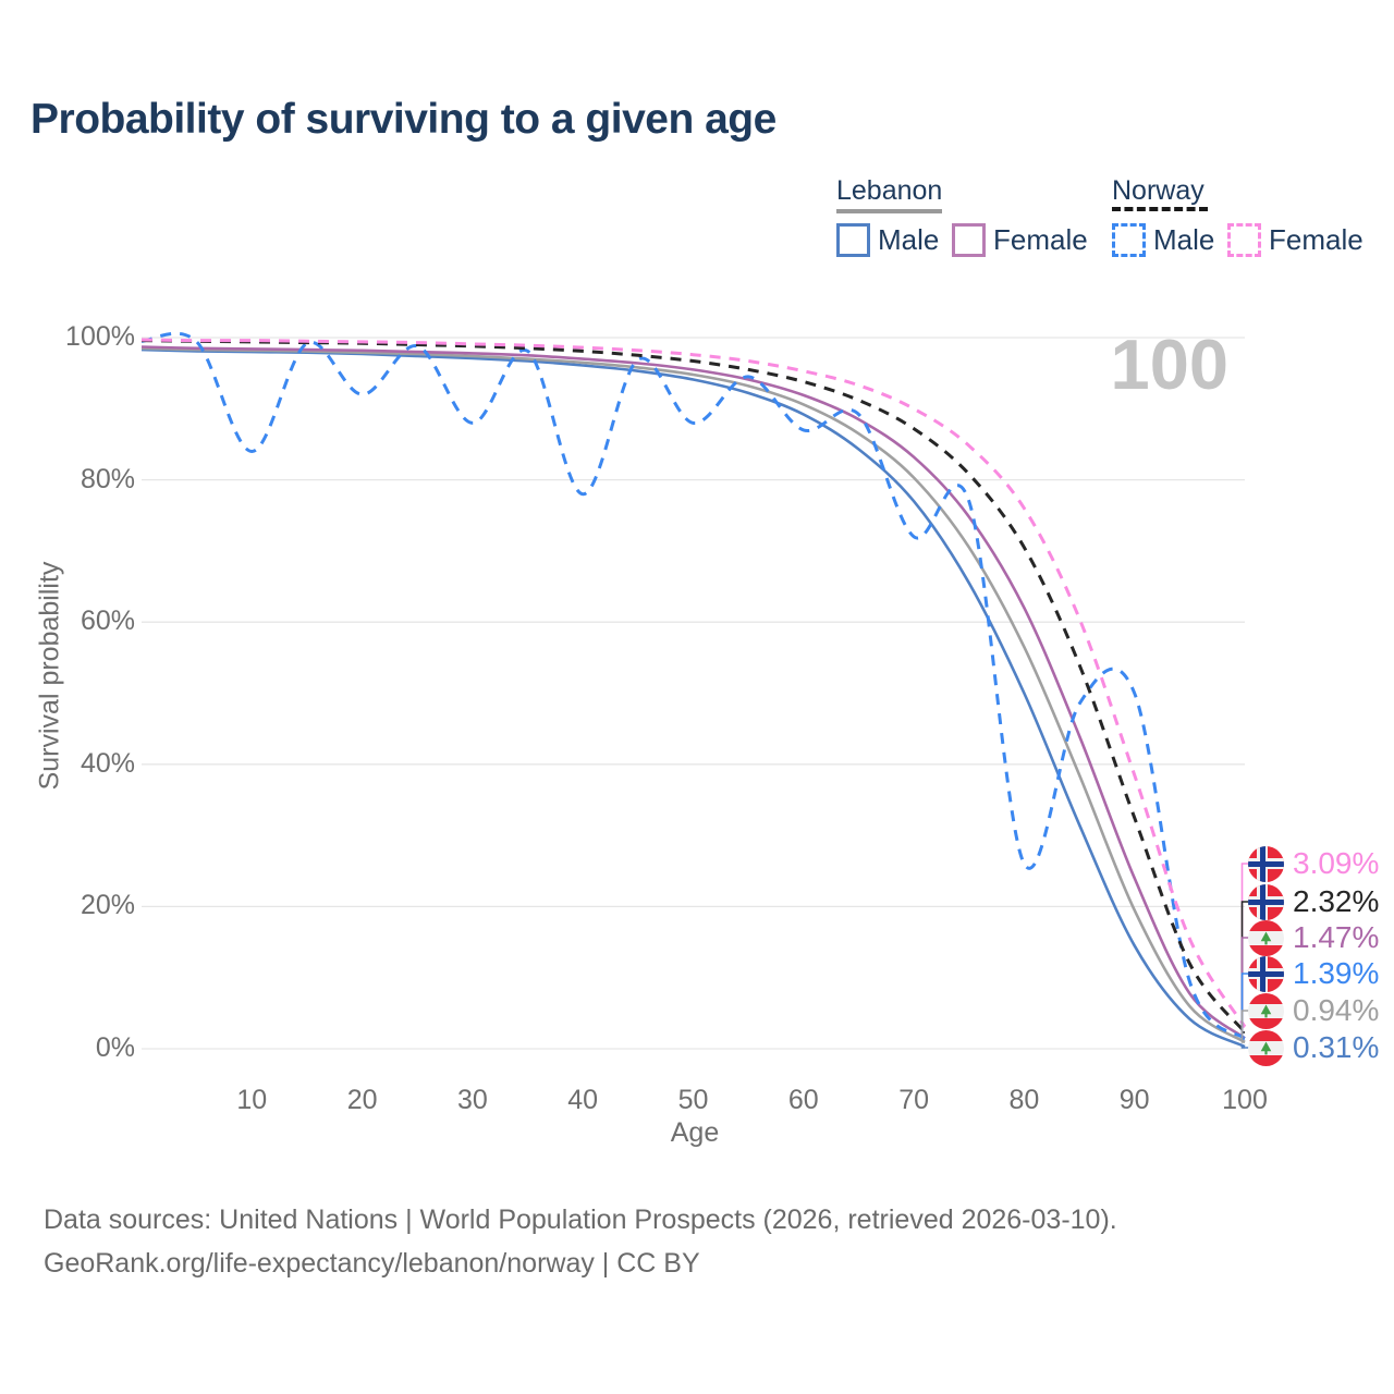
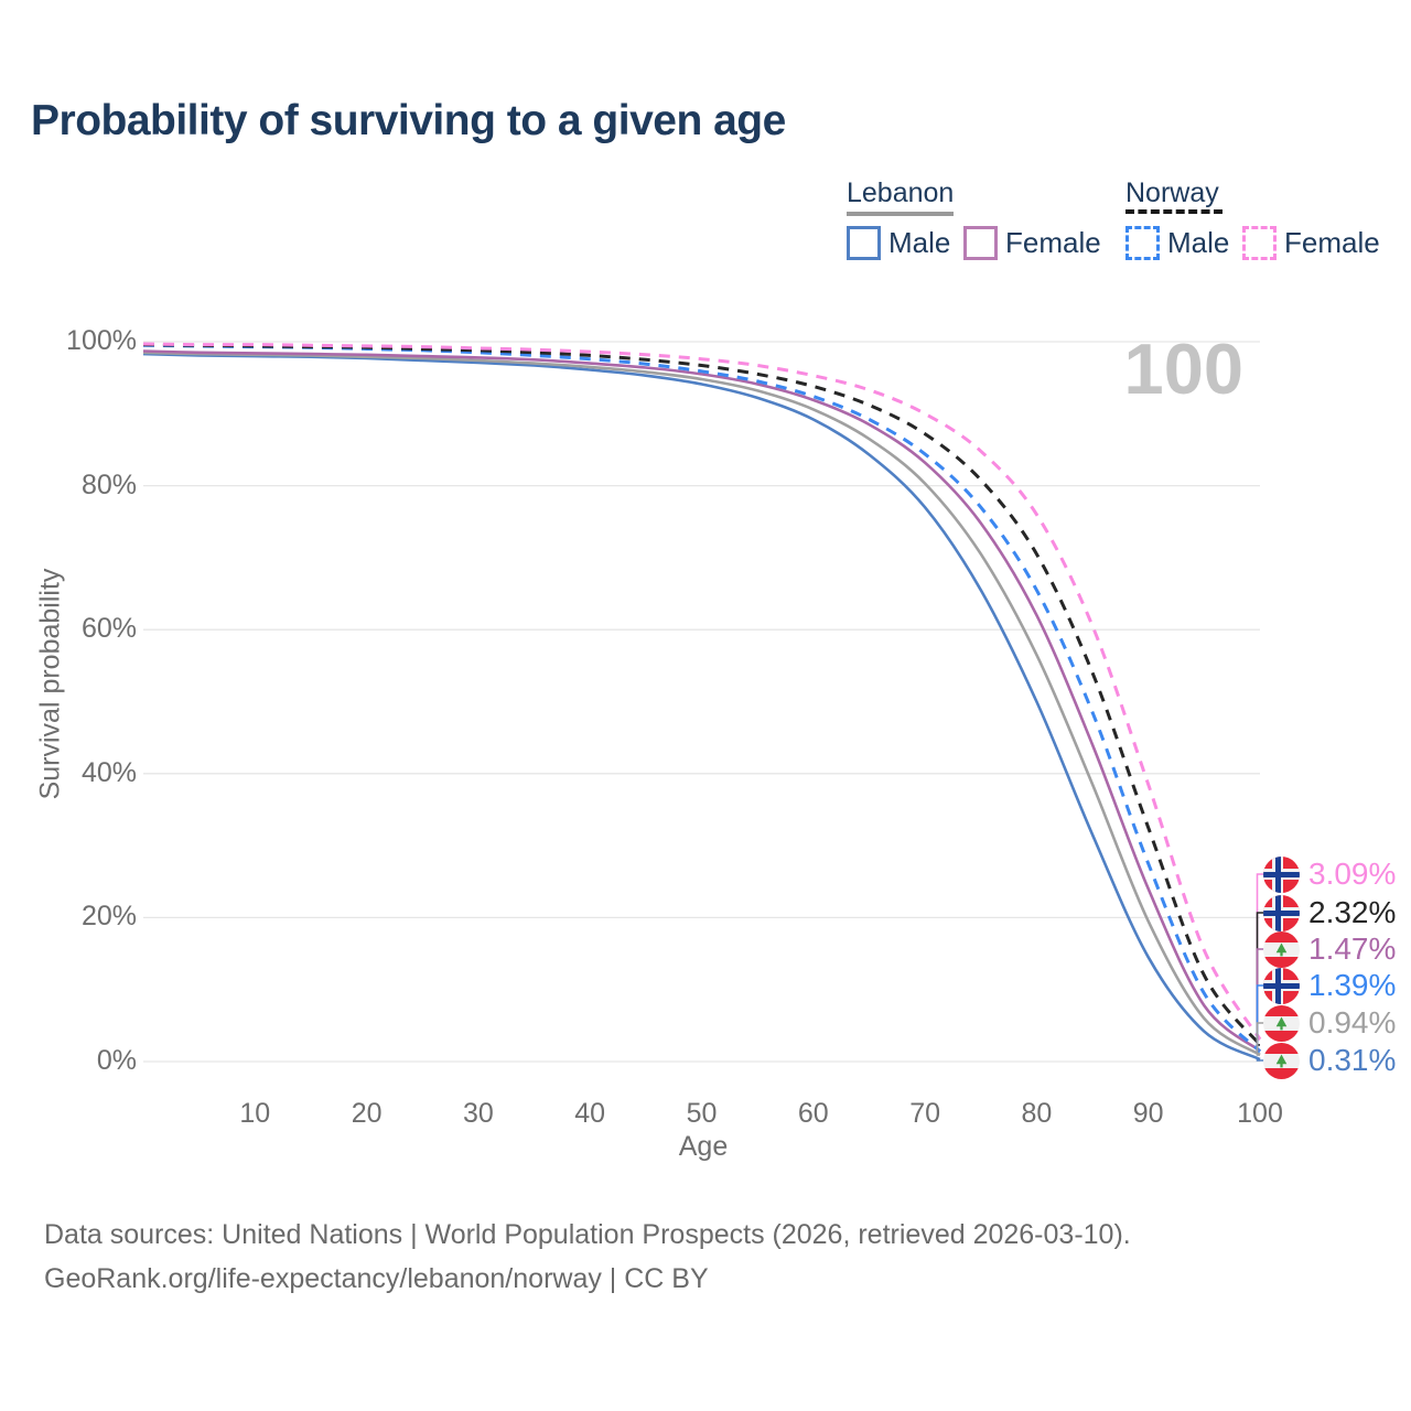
Norway Male/10: 84% -> 99%
Norway Male/20: 92% -> 99%
Norway Male/30: 88% -> 98%
Norway Male/40: 78% -> 98%
Norway Male/50: 88% -> 96%
Norway Male/60: 87% -> 92%
Norway Male/70: 72% -> 84%
Norway Male/80: 26% -> 66%
Norway Male/90: 50% -> 28%
